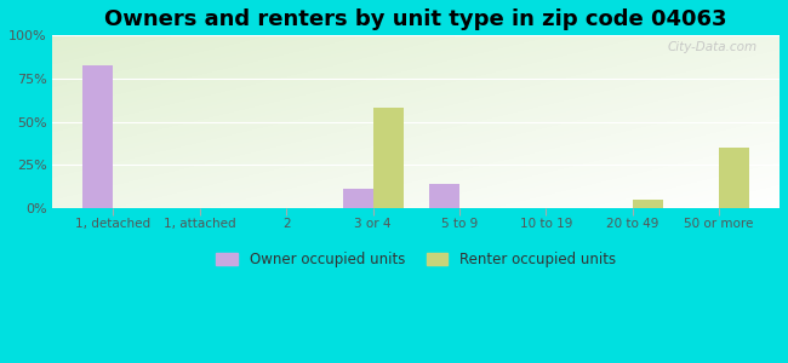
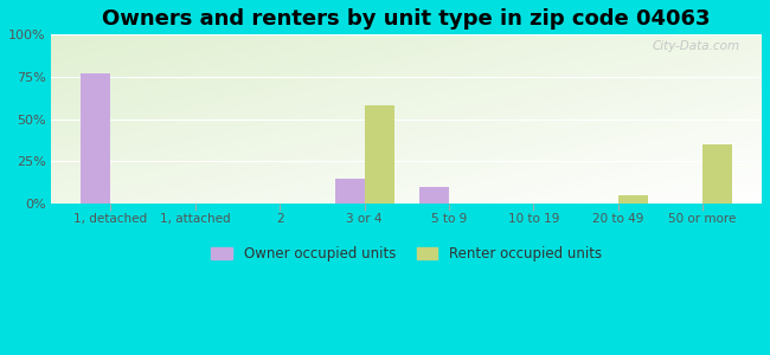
Owner occupied units/1, detached: 83% -> 77%
Owner occupied units/3 or 4: 11% -> 15%
Owner occupied units/5 to 9: 14% -> 10%
